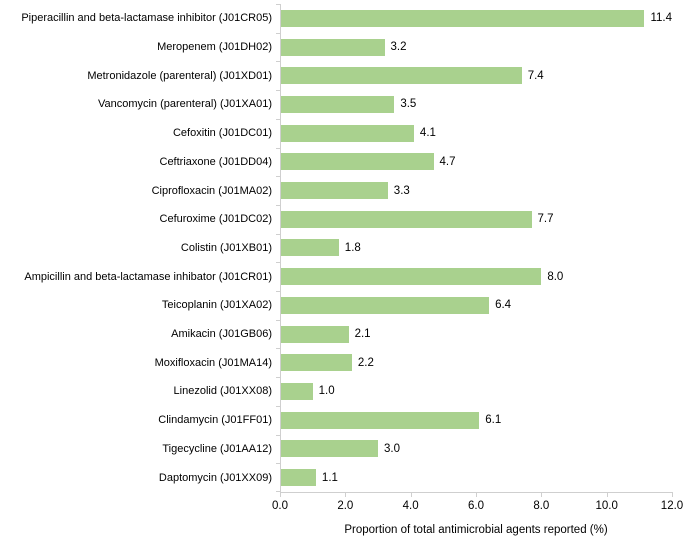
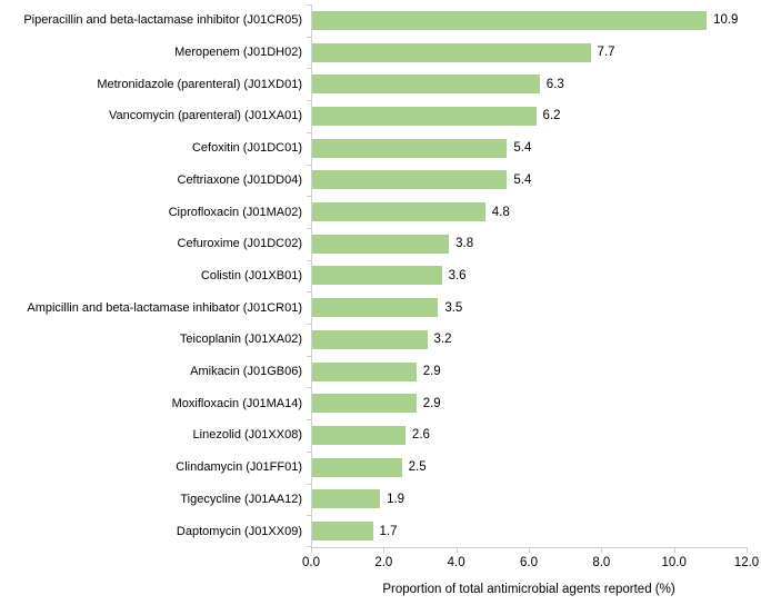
Piperacillin and beta-lactamase inhibitor (J01CR05): 11.4 -> 10.9
Meropenem (J01DH02): 3.2 -> 7.7
Metronidazole (parenteral) (J01XD01): 7.4 -> 6.3
Vancomycin (parenteral) (J01XA01): 3.5 -> 6.2
Cefoxitin (J01DC01): 4.1 -> 5.4
Ceftriaxone (J01DD04): 4.7 -> 5.4
Ciprofloxacin (J01MA02): 3.3 -> 4.8
Cefuroxime (J01DC02): 7.7 -> 3.8
Colistin (J01XB01): 1.8 -> 3.6
Ampicillin and beta-lactamase inhibator (J01CR01): 8.0 -> 3.5
Teicoplanin (J01XA02): 6.4 -> 3.2
Amikacin (J01GB06): 2.1 -> 2.9
Moxifloxacin (J01MA14): 2.2 -> 2.9
Linezolid (J01XX08): 1.0 -> 2.6
Clindamycin (J01FF01): 6.1 -> 2.5
Tigecycline (J01AA12): 3.0 -> 1.9
Daptomycin (J01XX09): 1.1 -> 1.7
